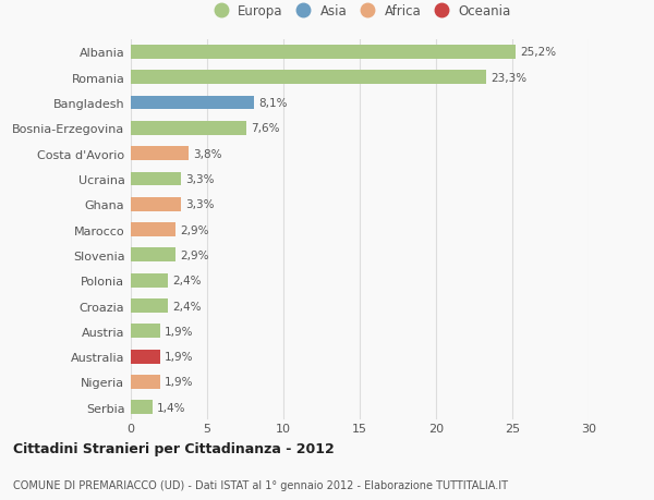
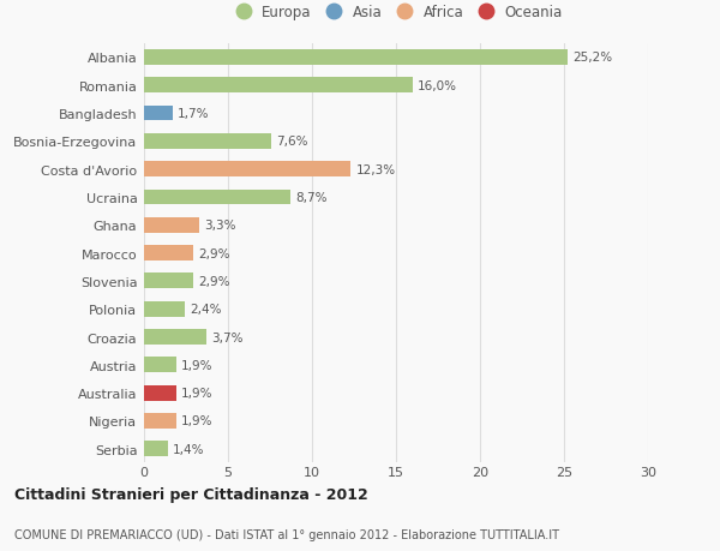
Romania: 23,3% -> 16,0%
Bangladesh: 8,1% -> 1,7%
Costa d'Avorio: 3,8% -> 12,3%
Ucraina: 3,3% -> 8,7%
Croazia: 2,4% -> 3,7%
